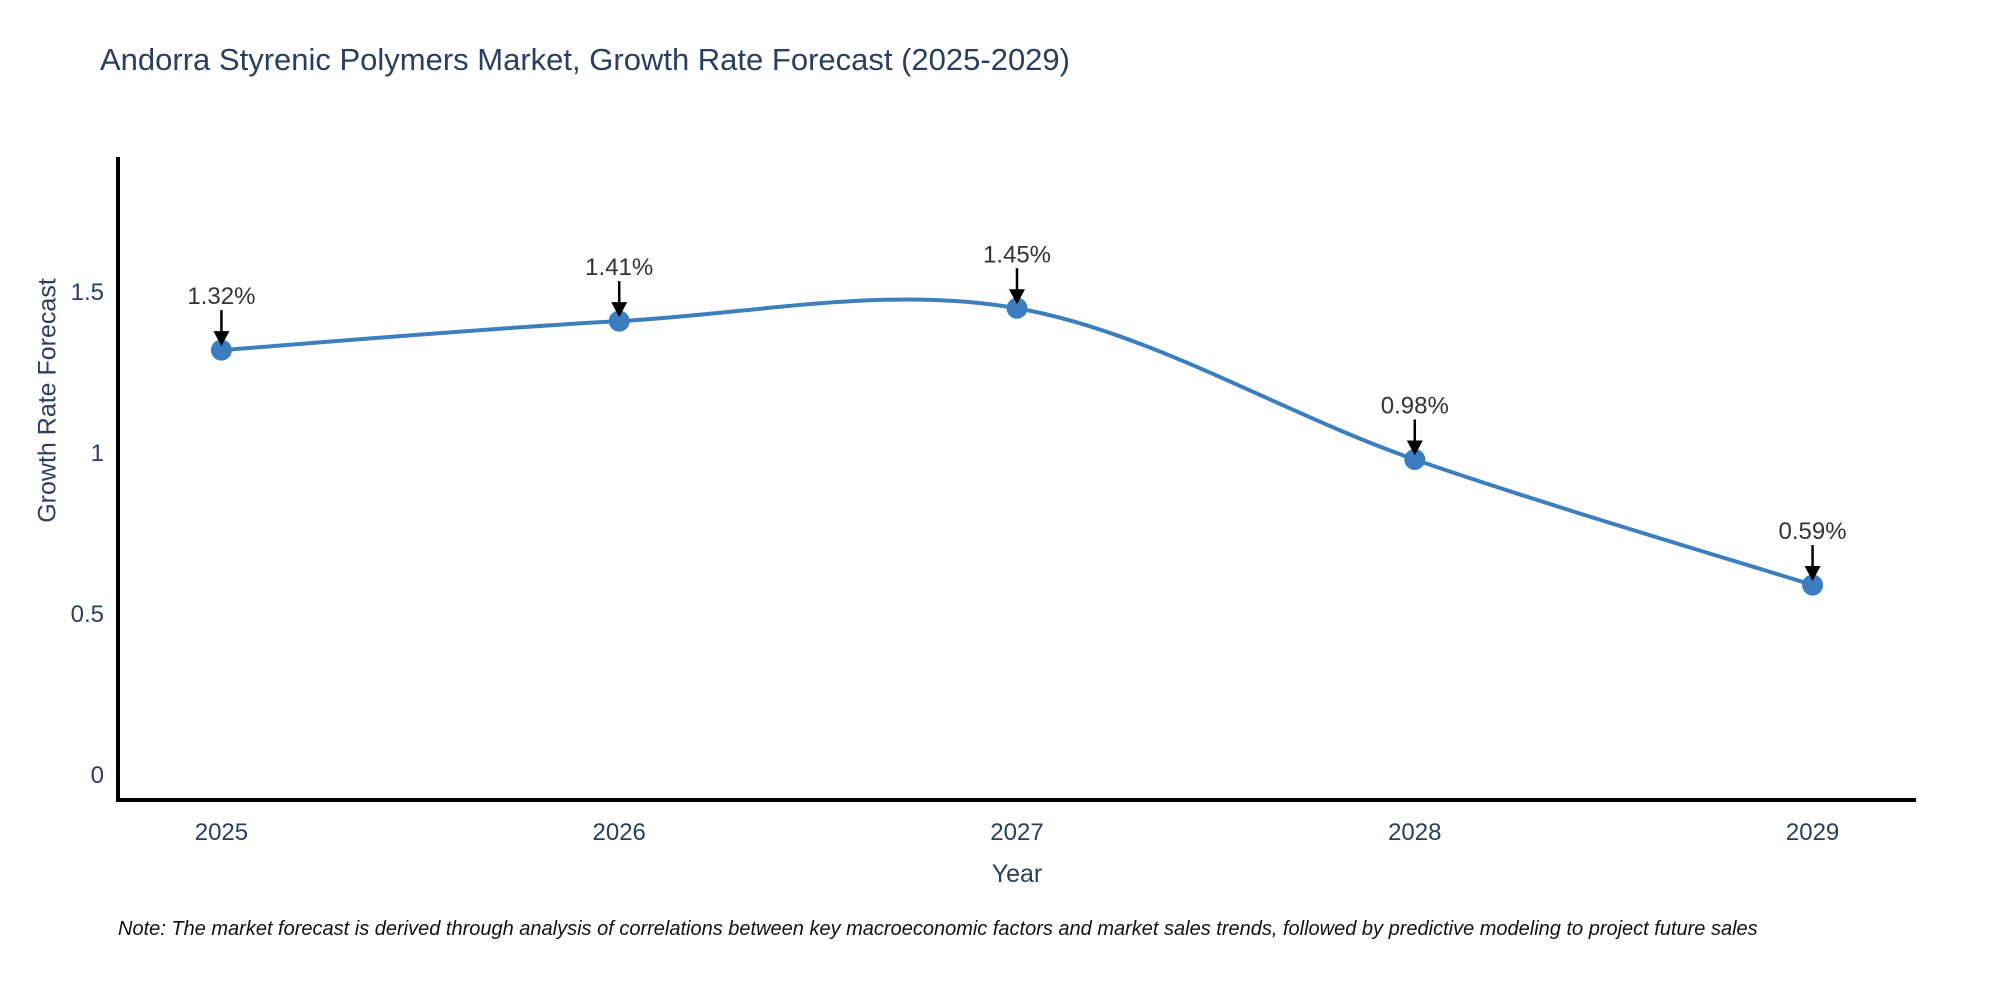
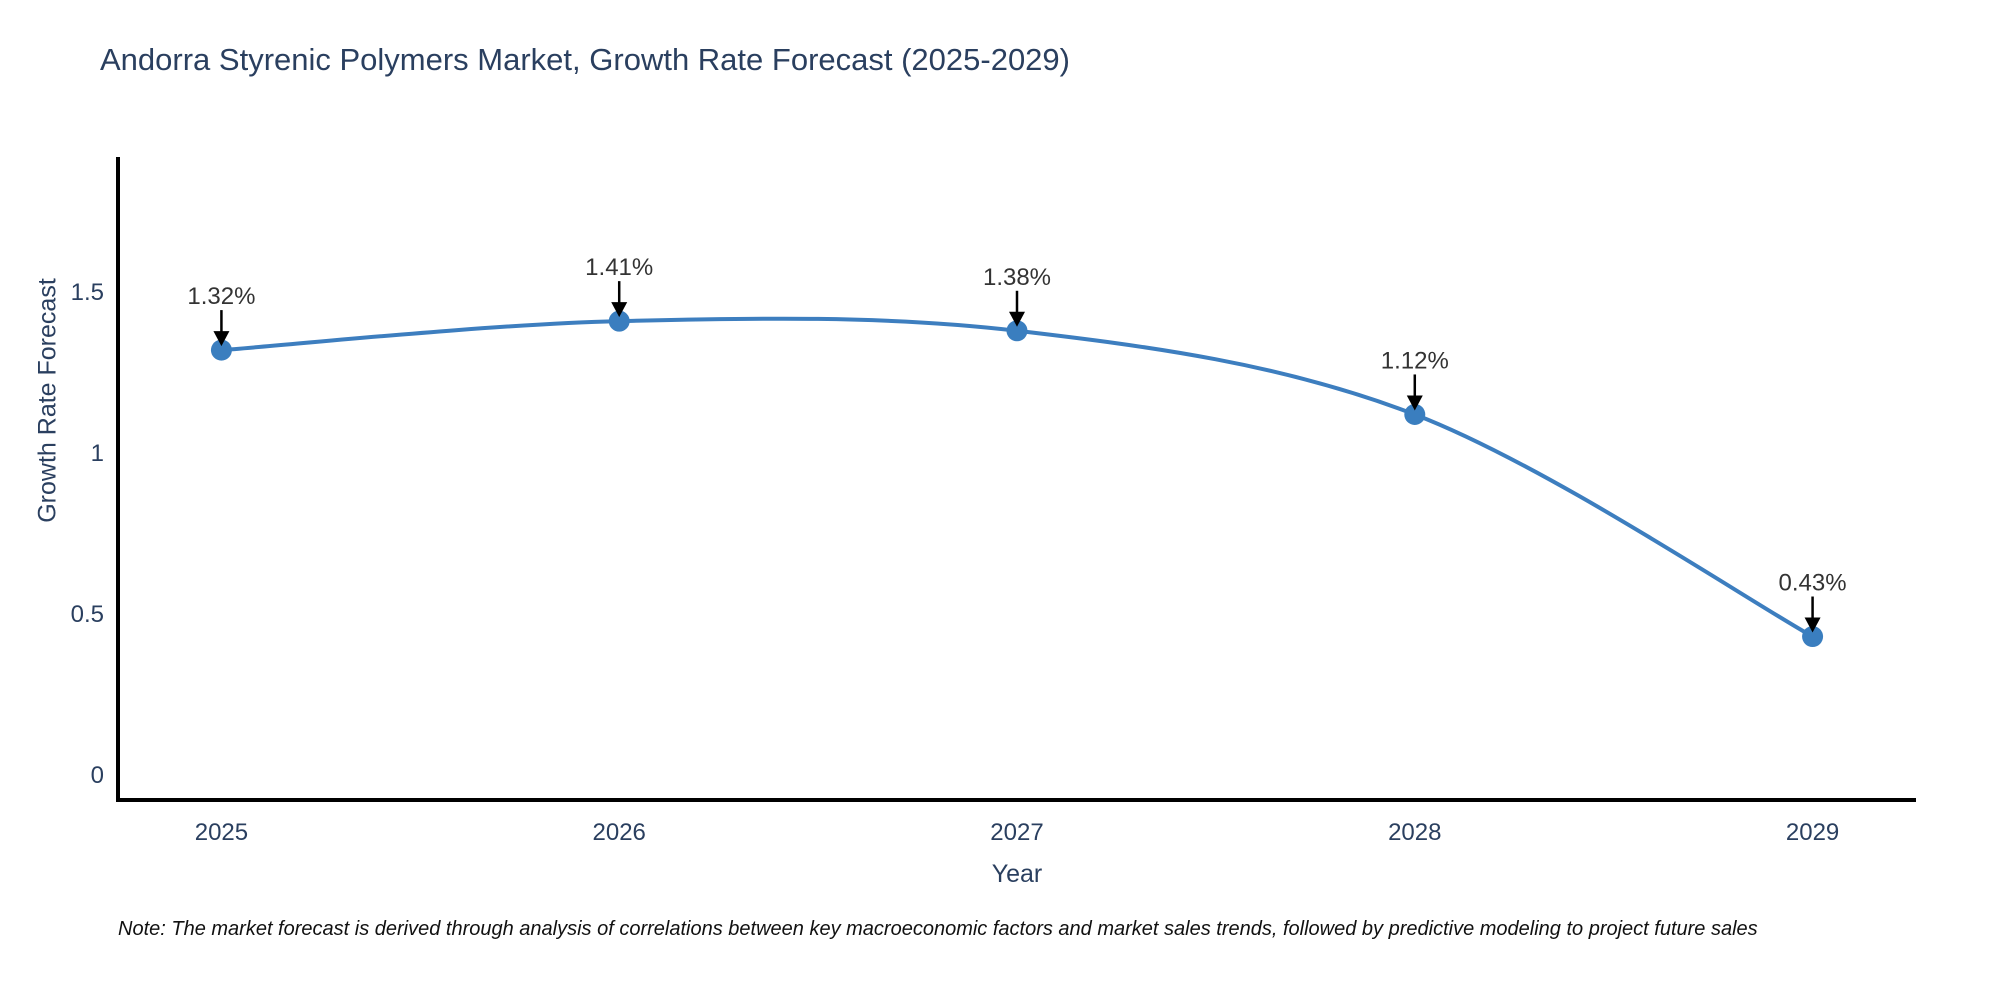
2027: 1.45% -> 1.38%
2028: 0.98% -> 1.12%
2029: 0.59% -> 0.43%
